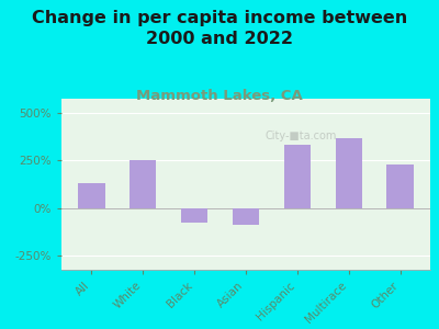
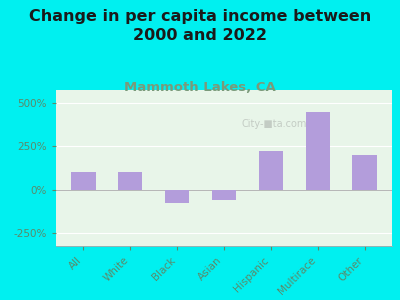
All: 130% -> 100%
White: 250% -> 100%
Asian: -90% -> -60%
Hispanic: 330% -> 220%
Multirace: 370% -> 450%
Other: 230% -> 200%
